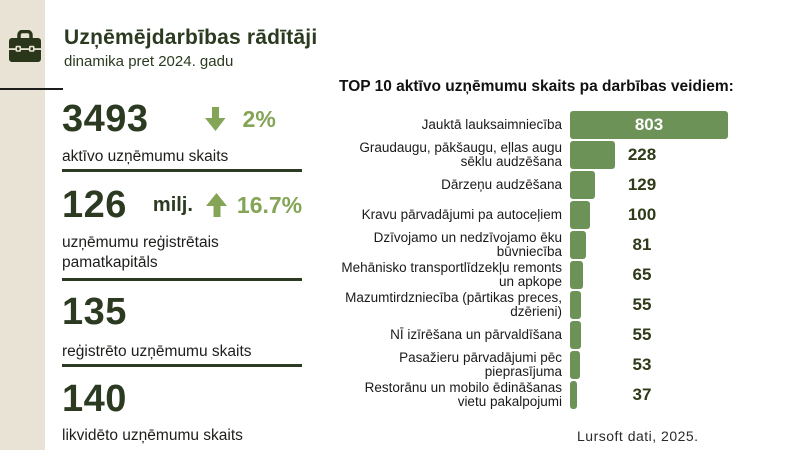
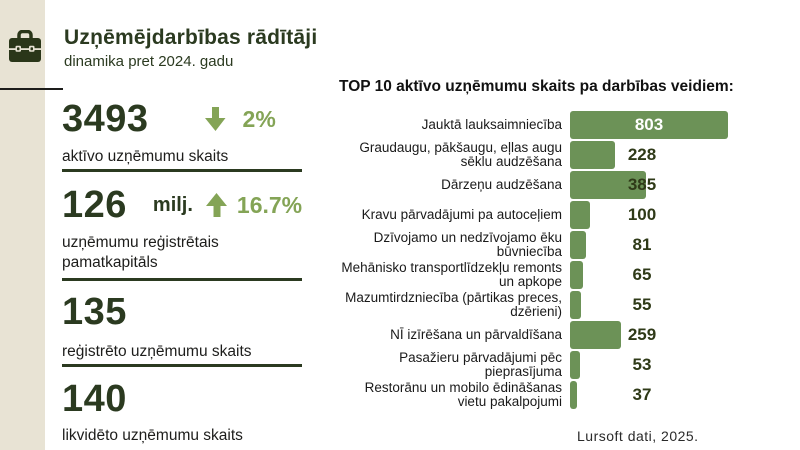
Dārzeņu audzēšana: 129 -> 385
NĪ izīrēšana un pārvaldīšana: 55 -> 259
